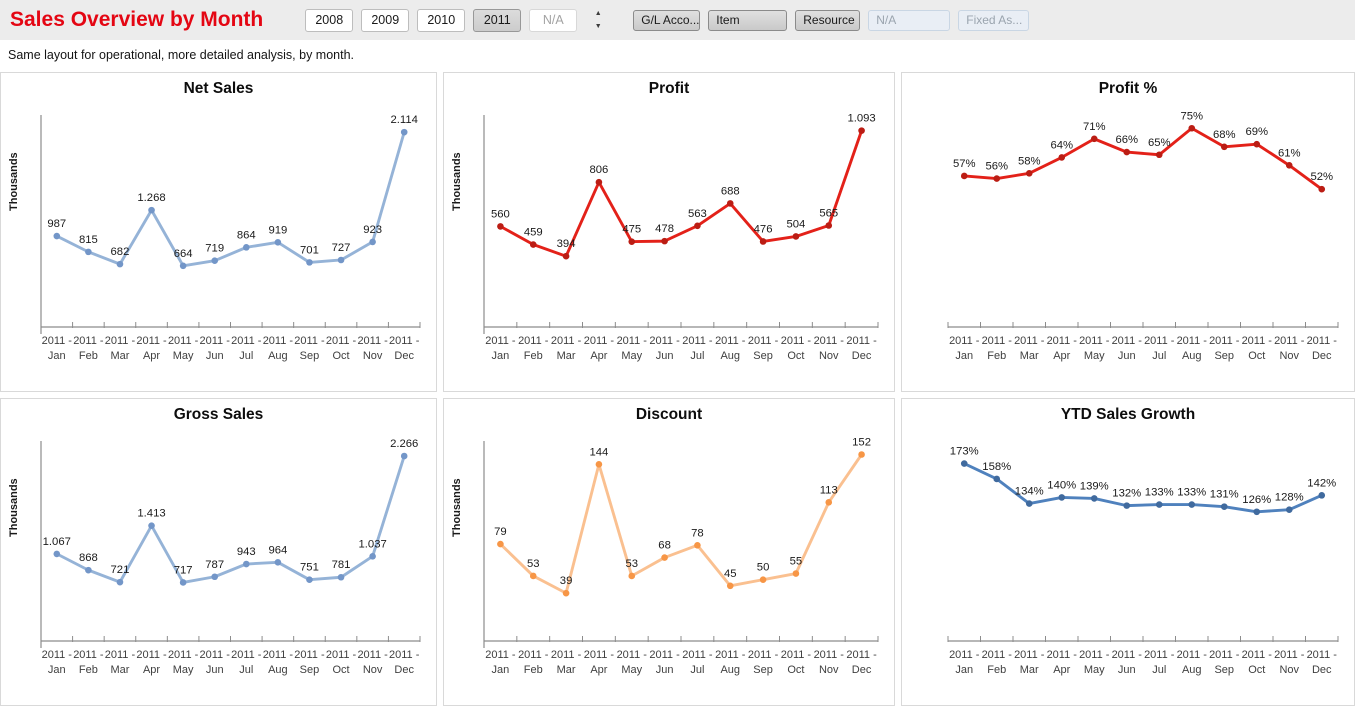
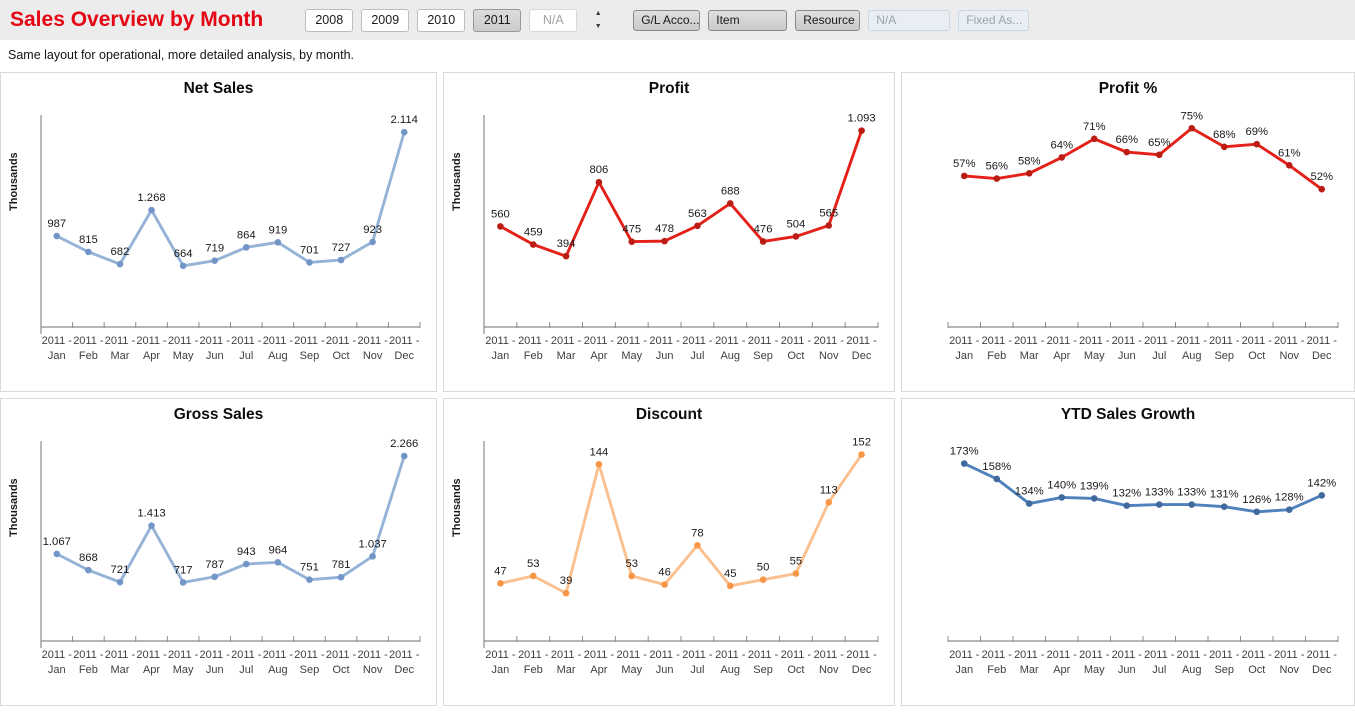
Discount/2011 - Jan: 79 -> 47
Discount/2011 - Jun: 68 -> 46
